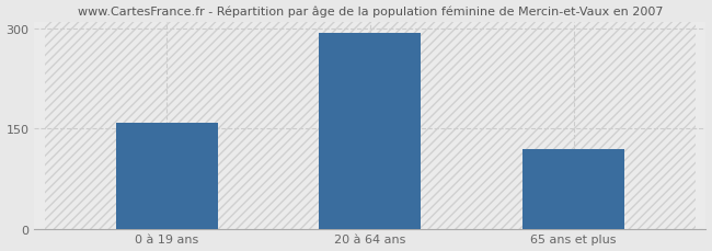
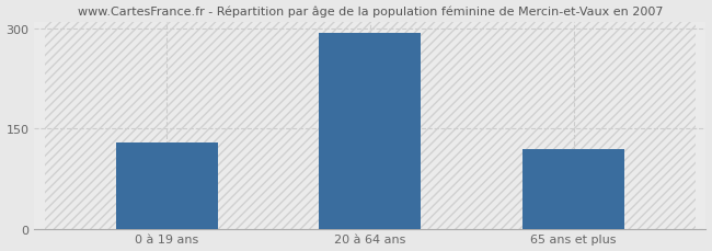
0 à 19 ans: 158 -> 130
